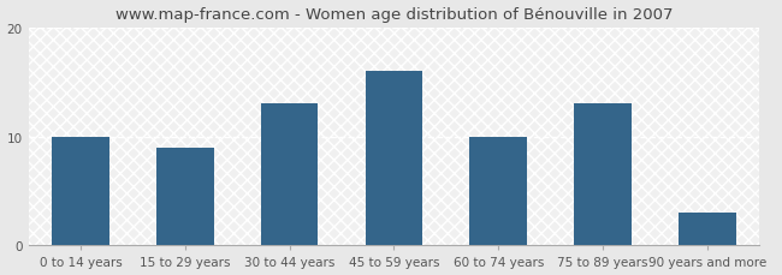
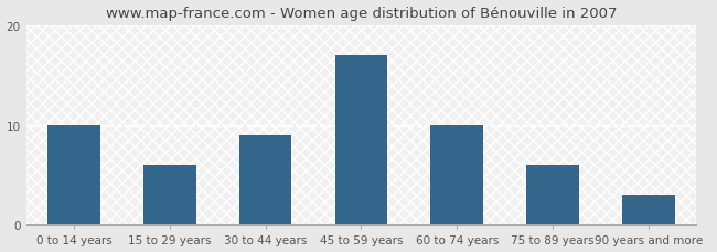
15 to 29 years: 9 -> 6
30 to 44 years: 13 -> 9
45 to 59 years: 16 -> 17
75 to 89 years: 13 -> 6
